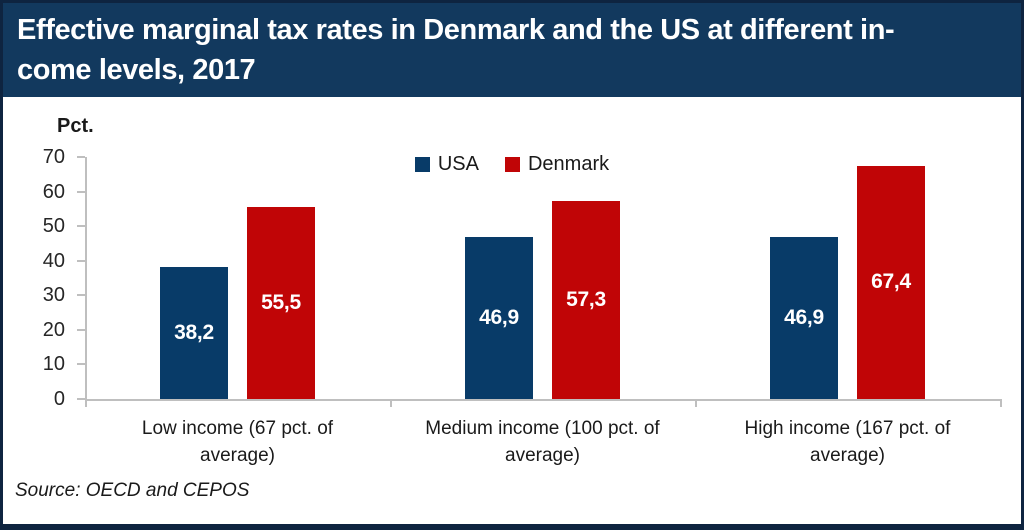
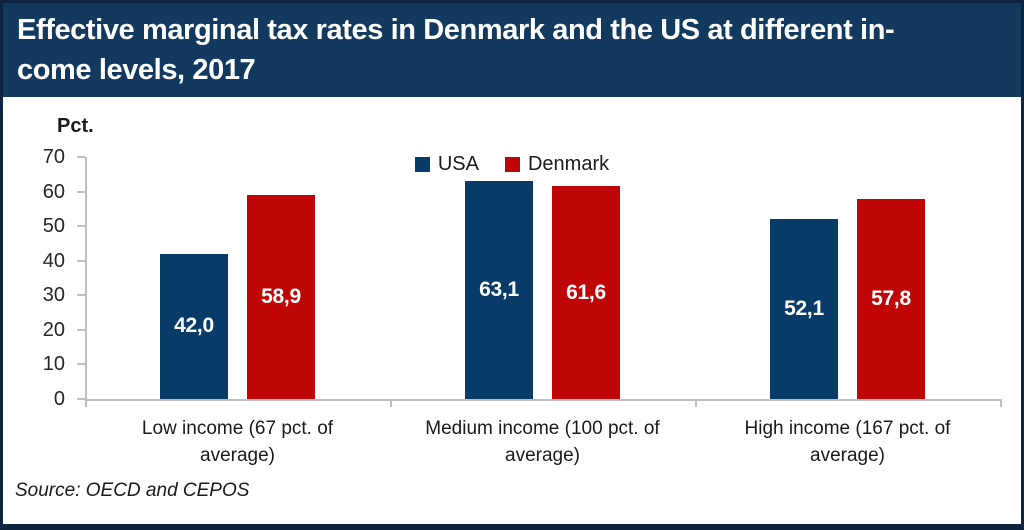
USA/Low income (67 pct. of average): 38,2 -> 42,0
Denmark/Low income (67 pct. of average): 55,5 -> 58,9
USA/Medium income (100 pct. of average): 46,9 -> 63,1
Denmark/Medium income (100 pct. of average): 57,3 -> 61,6
USA/High income (167 pct. of average): 46,9 -> 52,1
Denmark/High income (167 pct. of average): 67,4 -> 57,8
